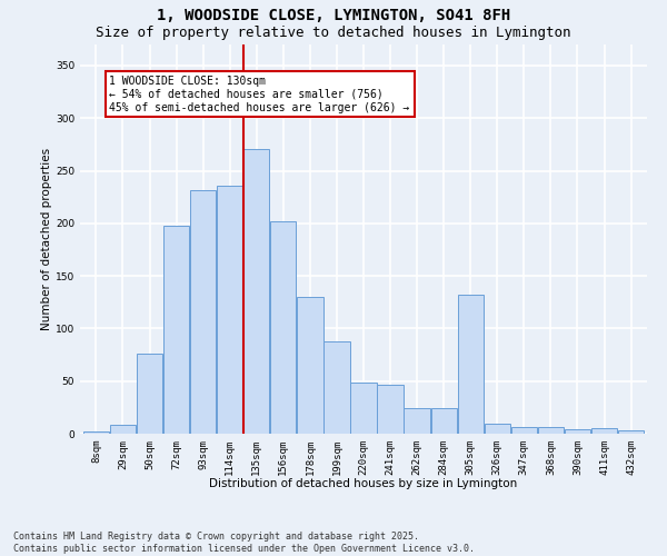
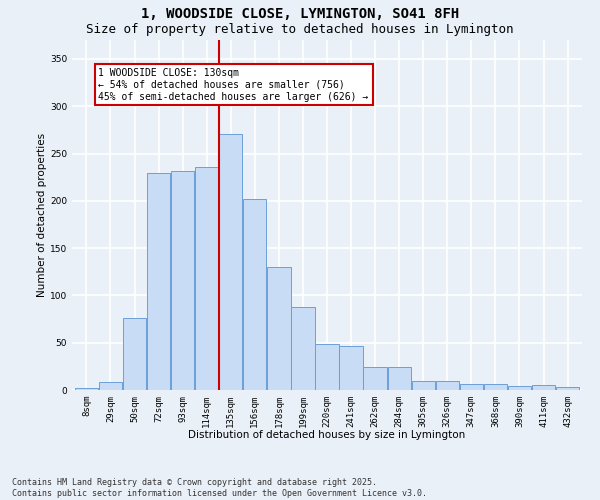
72sqm: 198 -> 229
305sqm: 132 -> 10
